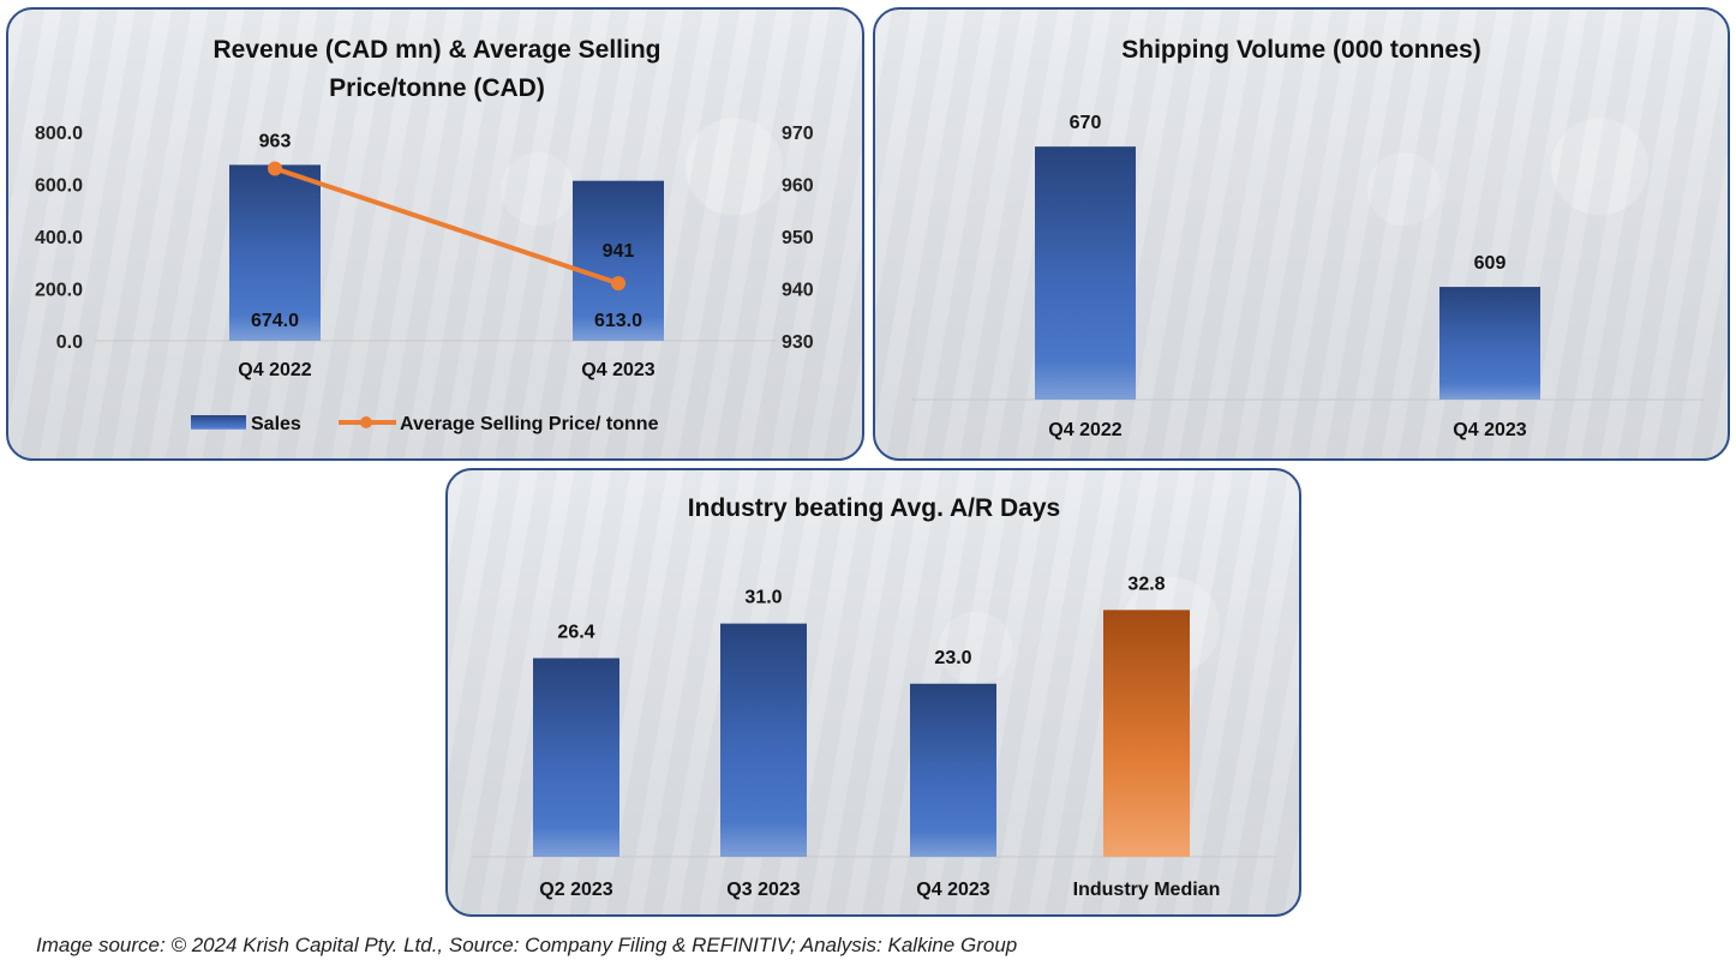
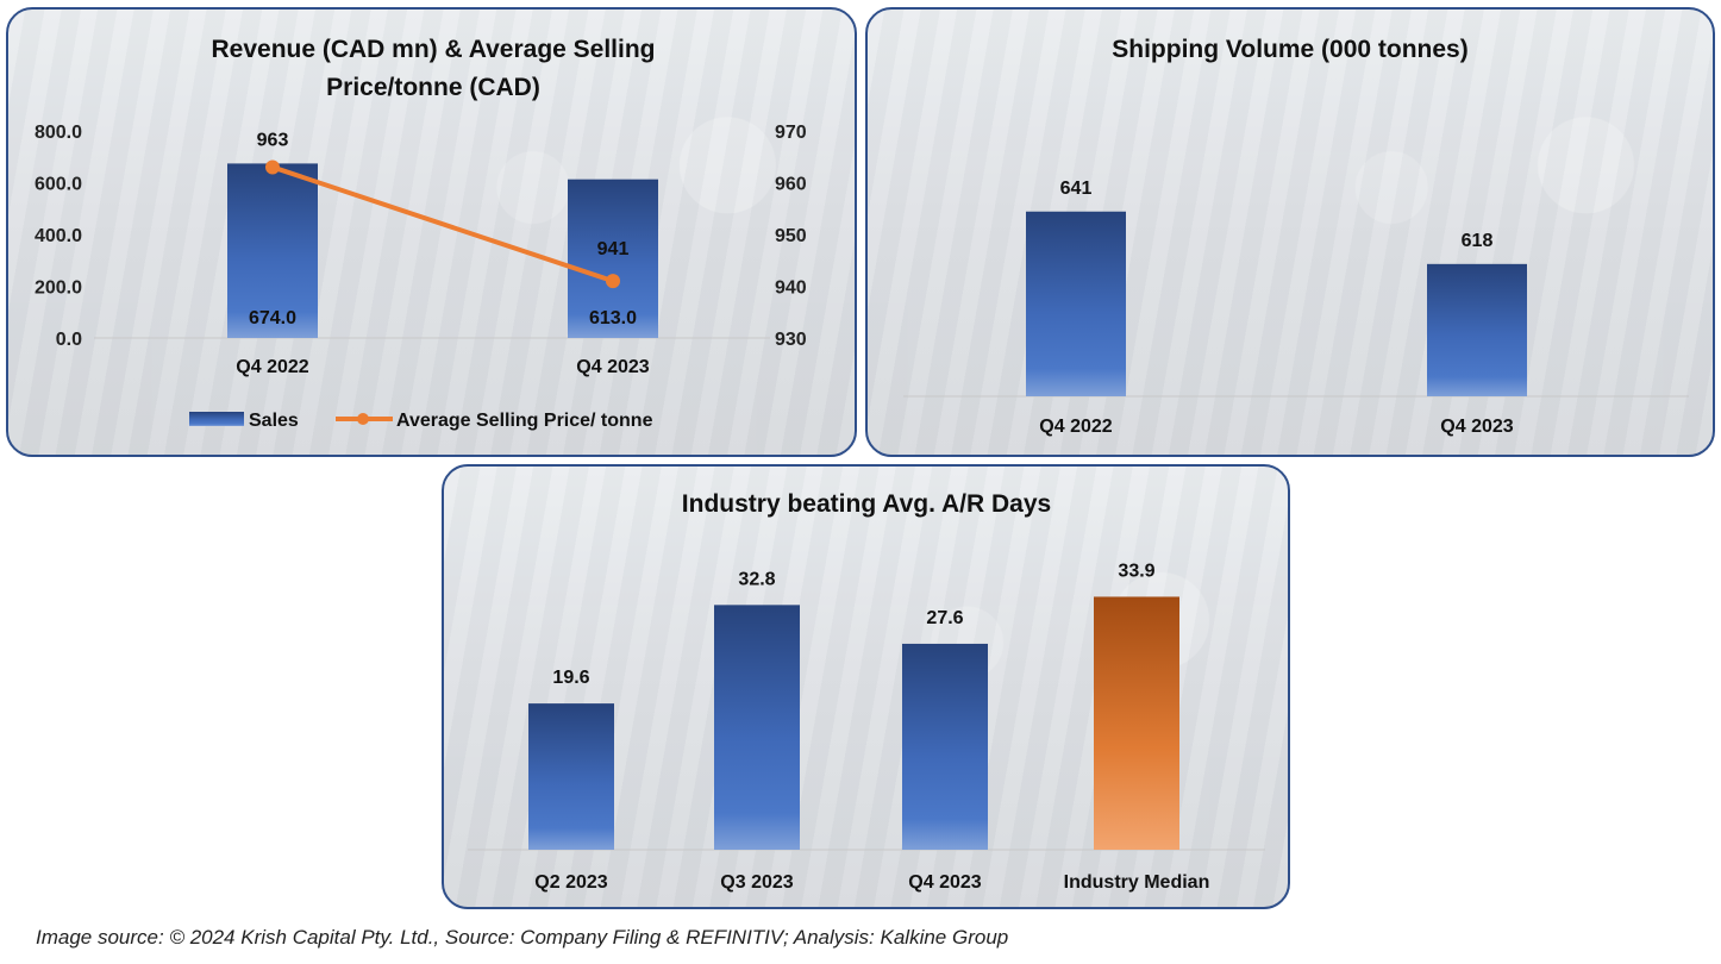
Shipping Volume (000 tonnes)/Q4 2022: 670 -> 641
Shipping Volume (000 tonnes)/Q4 2023: 609 -> 618
Industry beating Avg. A/R Days/Q2 2023: 26.4 -> 19.6
Industry beating Avg. A/R Days/Q3 2023: 31.0 -> 32.8
Industry beating Avg. A/R Days/Q4 2023: 23.0 -> 27.6
Industry beating Avg. A/R Days/Industry Median: 32.8 -> 33.9
